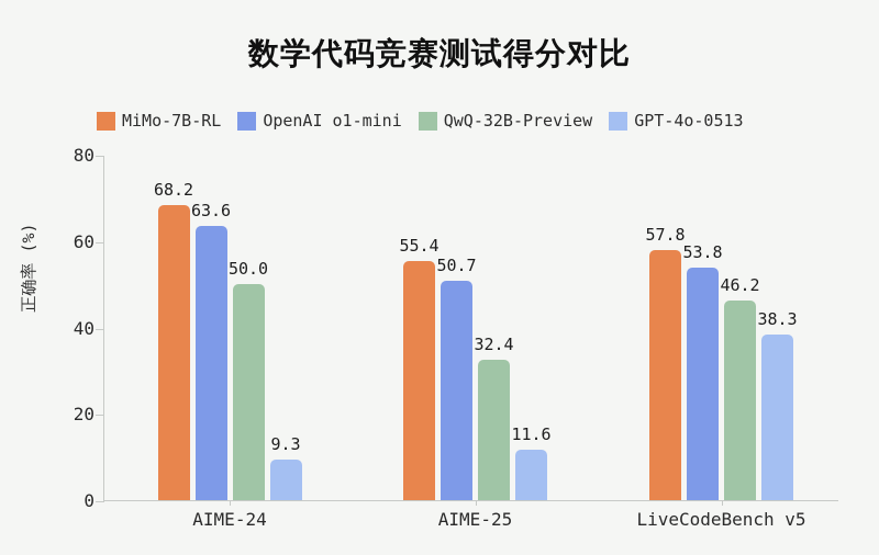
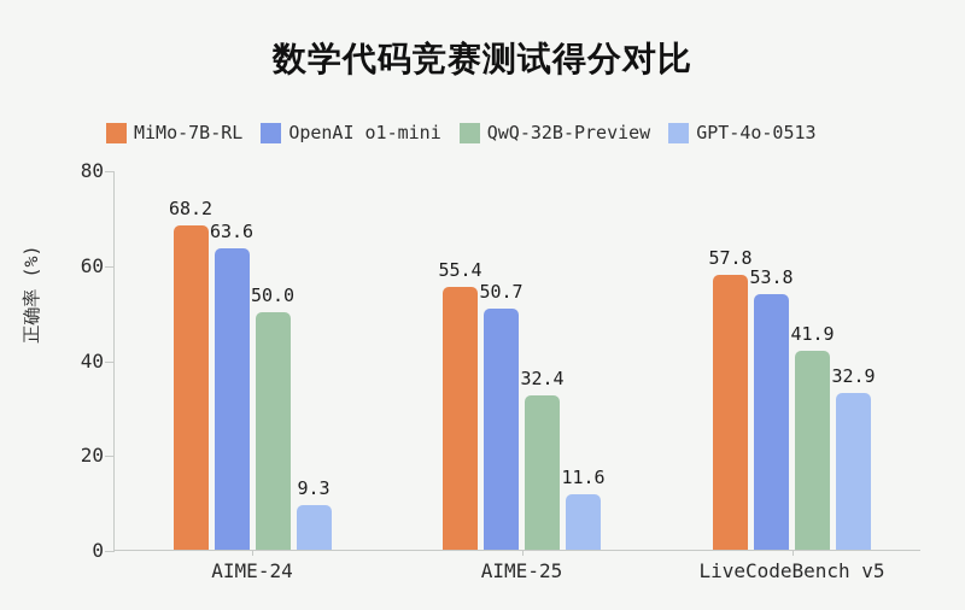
QwQ-32B-Preview/LiveCodeBench v5: 46.2 -> 41.9
GPT-4o-0513/LiveCodeBench v5: 38.3 -> 32.9
